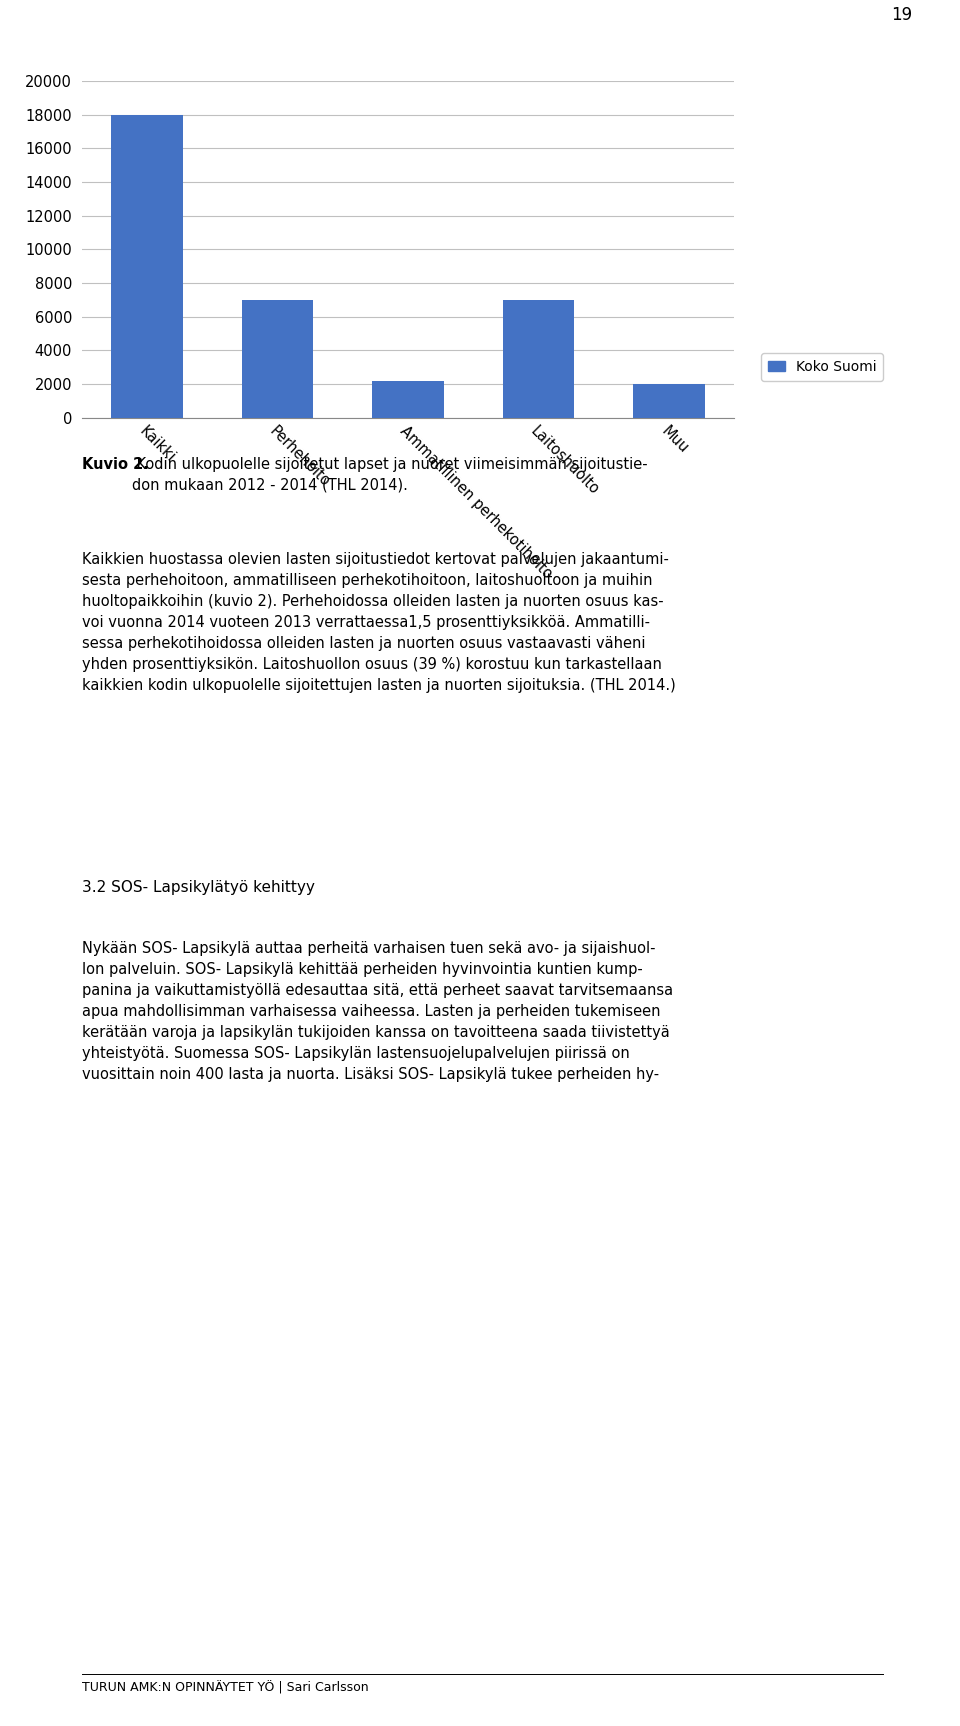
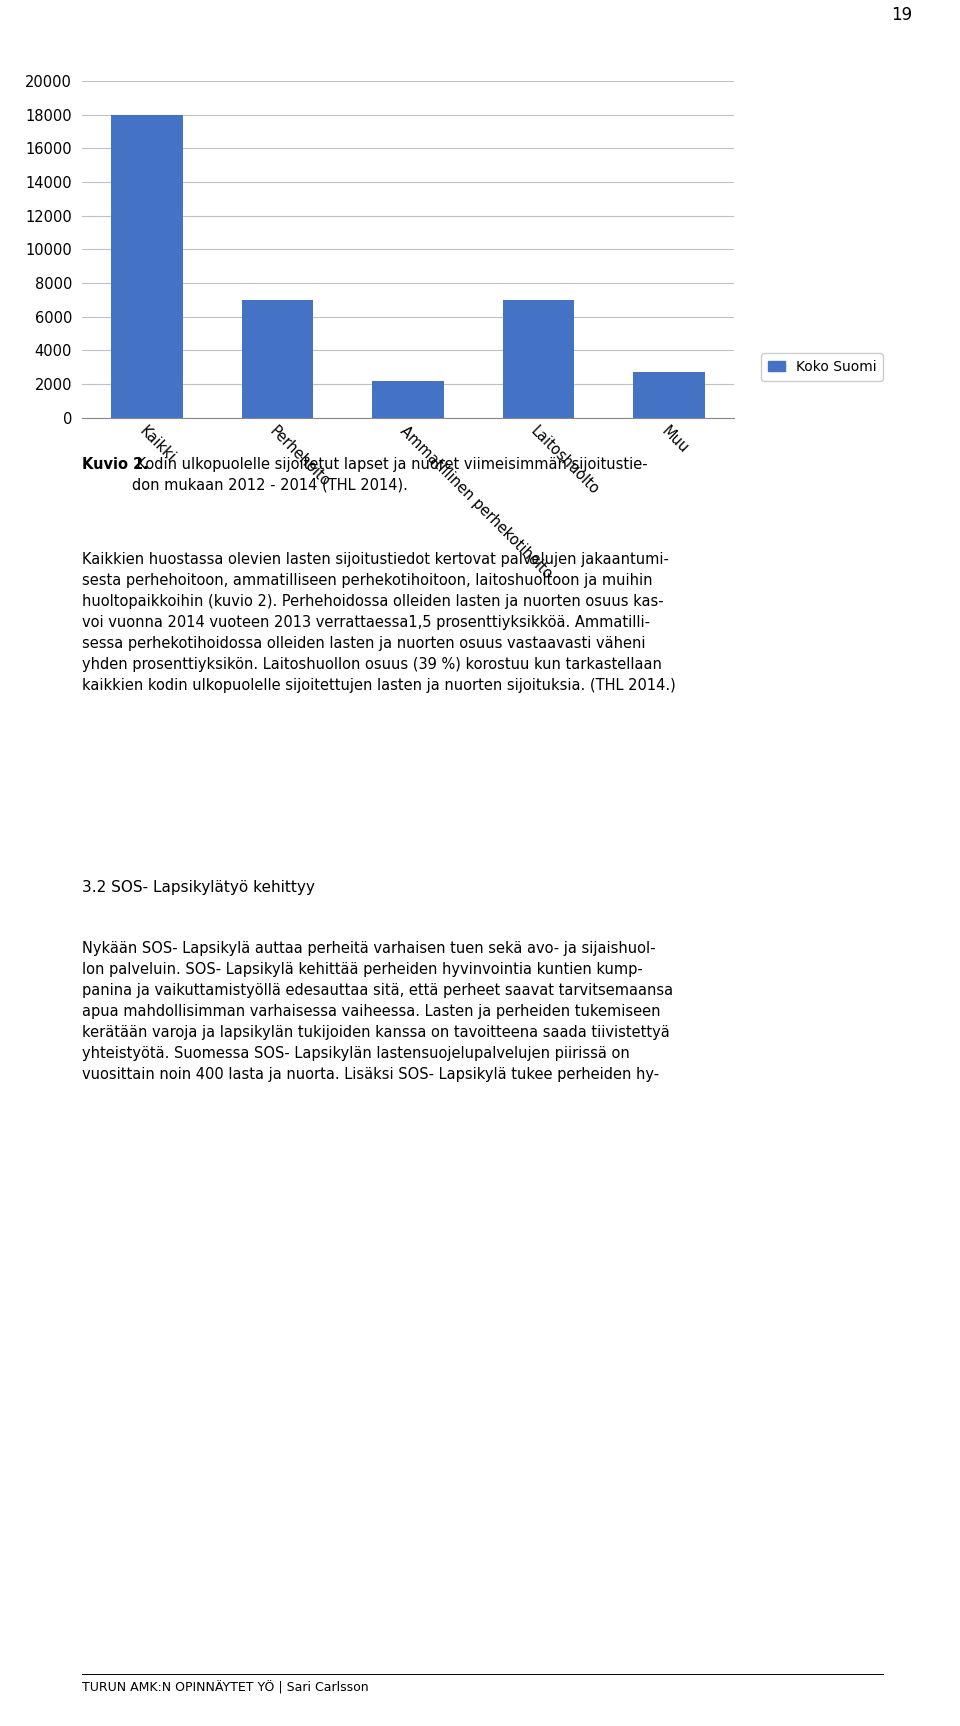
Muu: 2000 -> 2700
